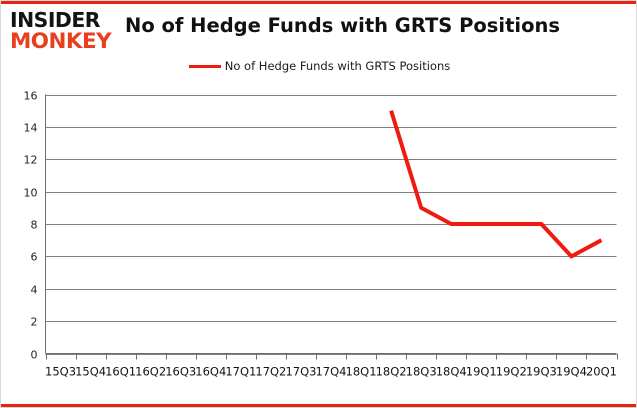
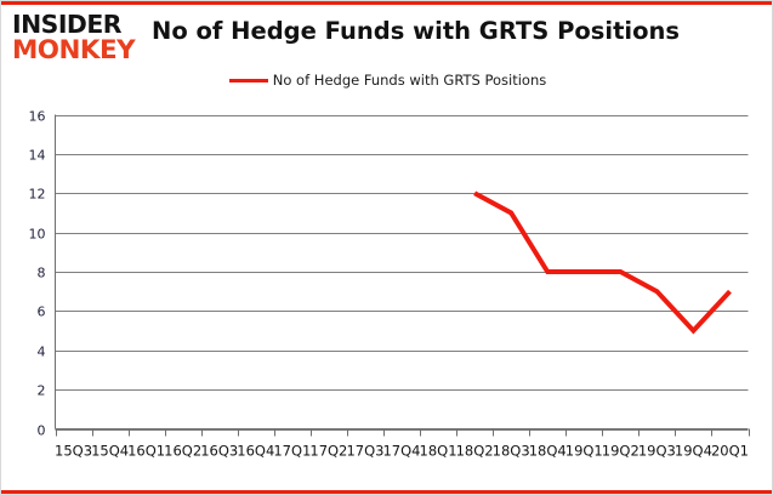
18Q2: 15 -> 12
18Q3: 9 -> 11
19Q3: 8 -> 7
19Q4: 6 -> 5
